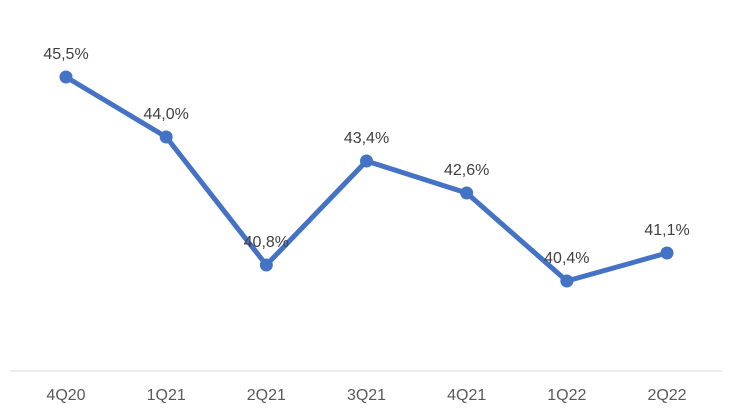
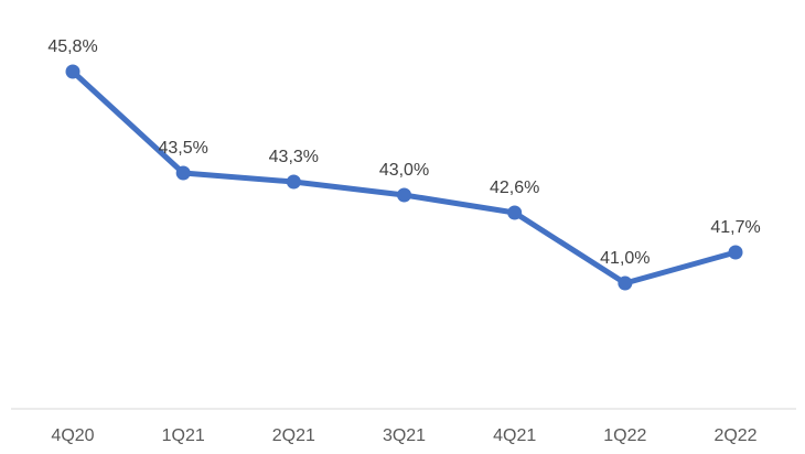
4Q20: 45,5% -> 45,8%
1Q21: 44,0% -> 43,5%
2Q21: 40,8% -> 43,3%
3Q21: 43,4% -> 43,0%
1Q22: 40,4% -> 41,0%
2Q22: 41,1% -> 41,7%
